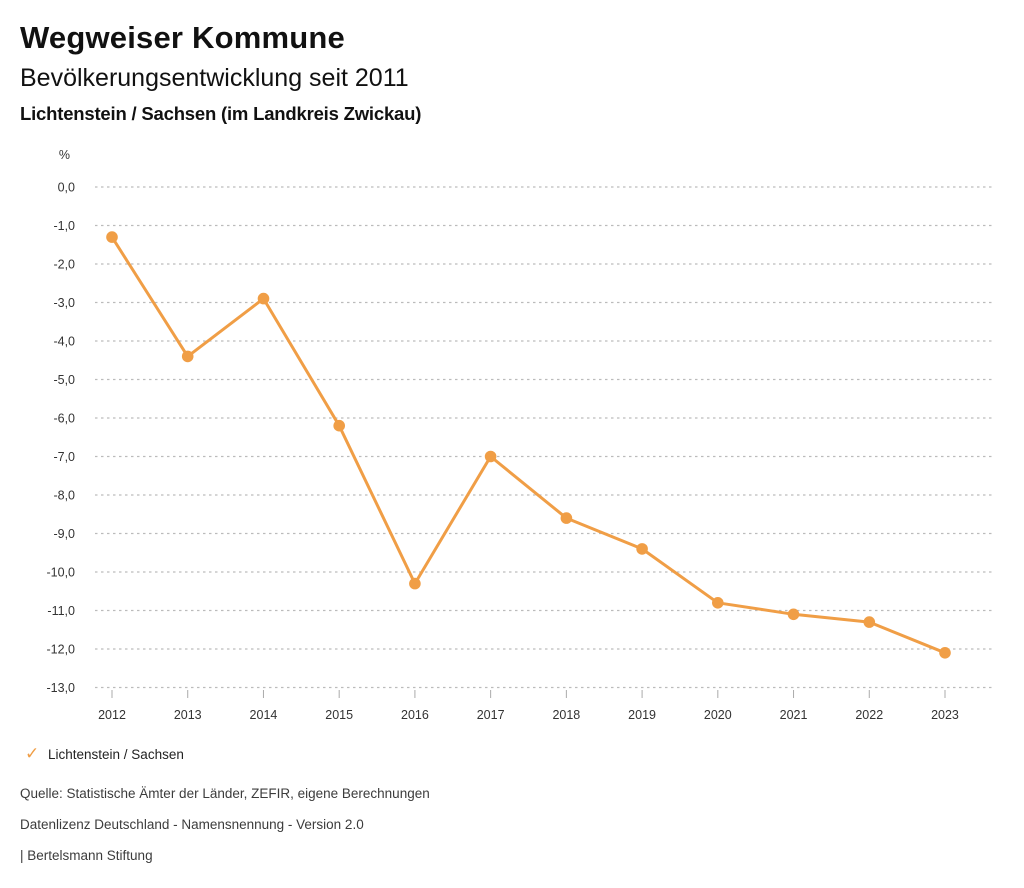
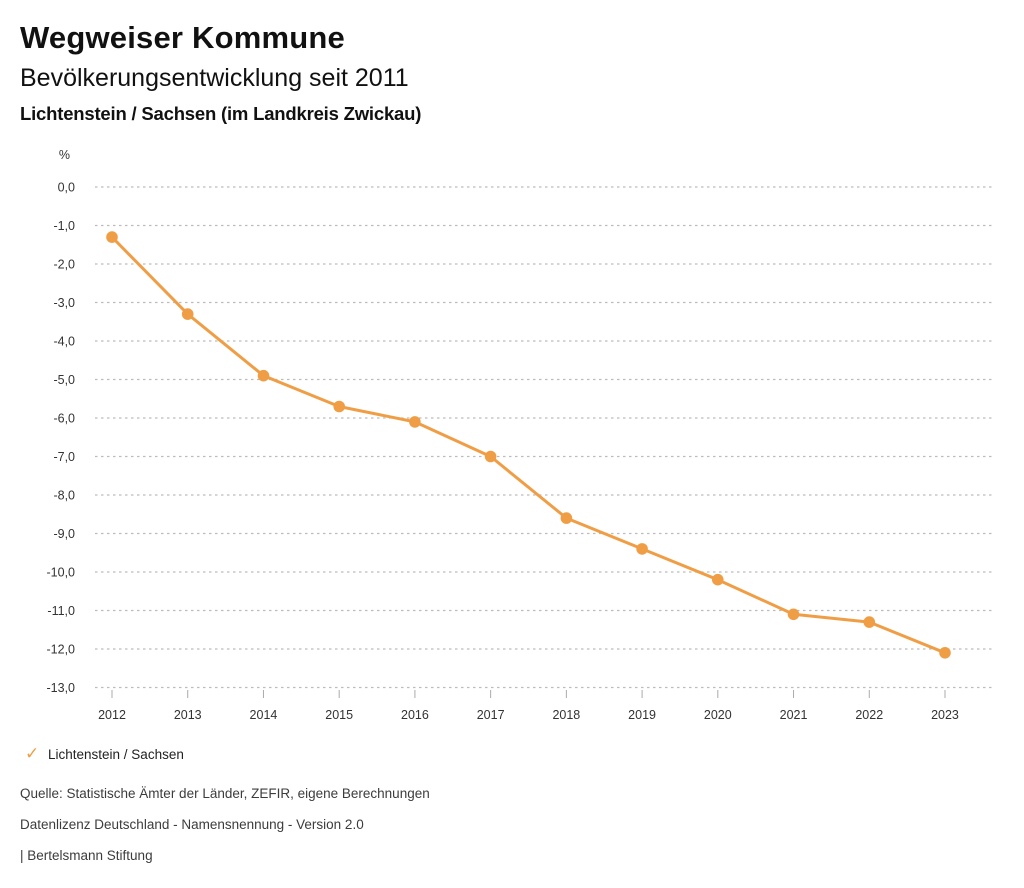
2013: -4,4 -> -3,3
2014: -2,9 -> -4,9
2015: -6,2 -> -5,7
2016: -10,3 -> -6,1
2020: -10,8 -> -10,2
